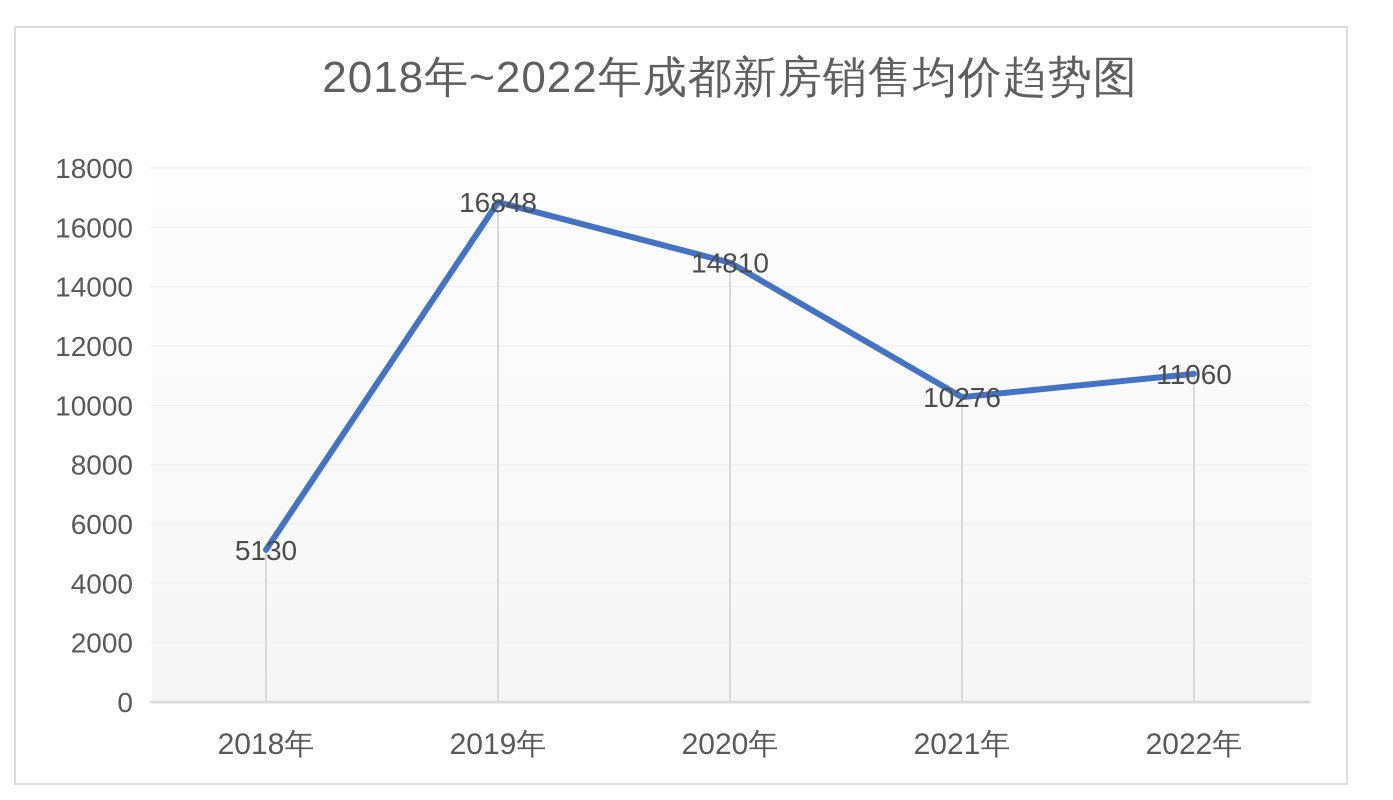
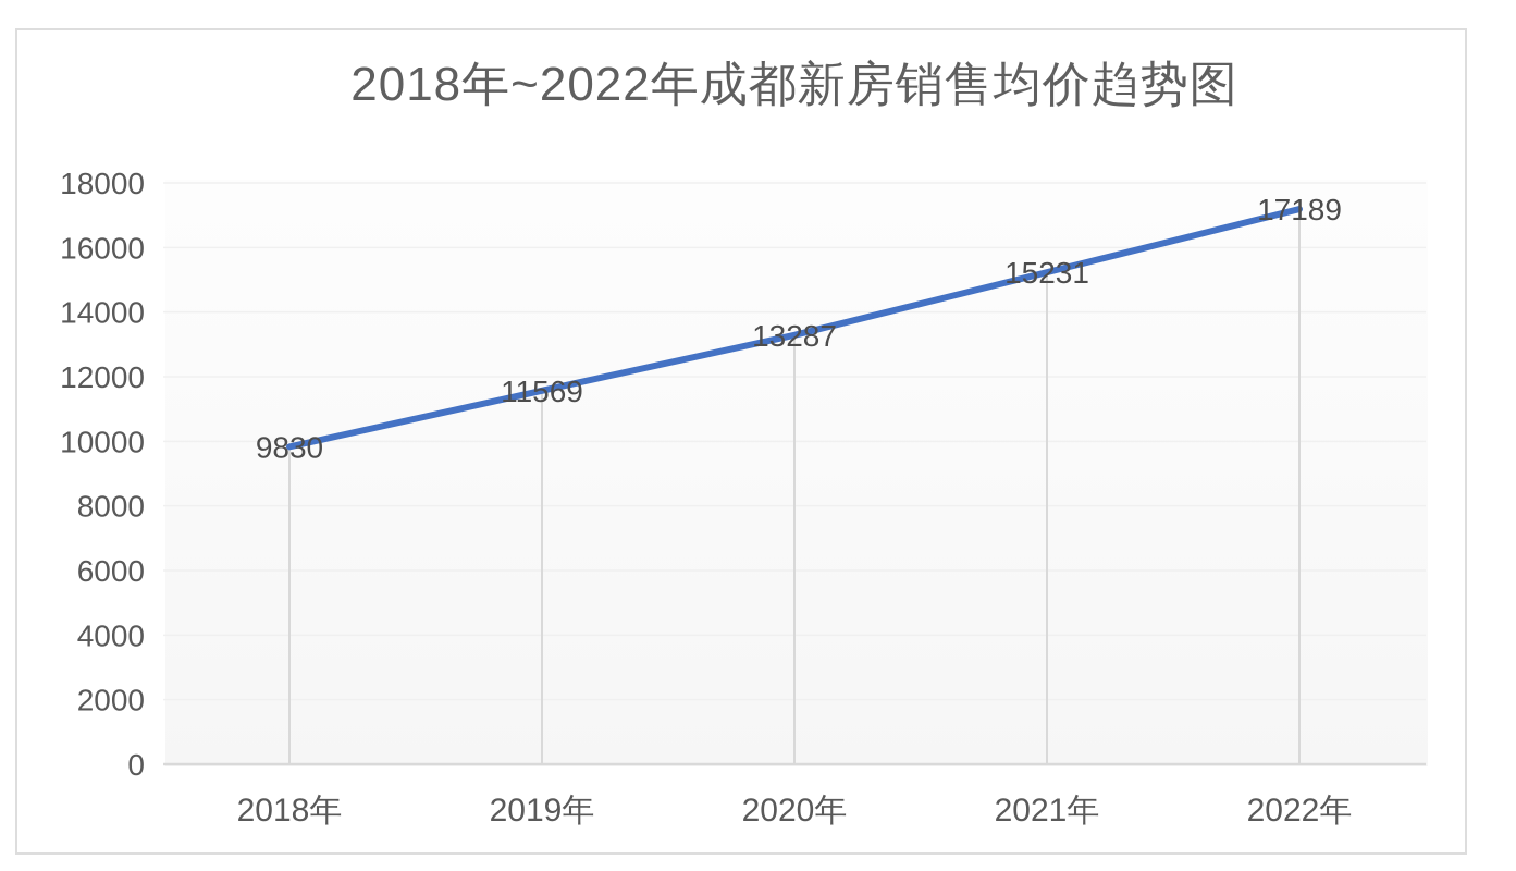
2018年: 5130 -> 9830
2019年: 16848 -> 11569
2020年: 14810 -> 13287
2021年: 10276 -> 15231
2022年: 11060 -> 17189
